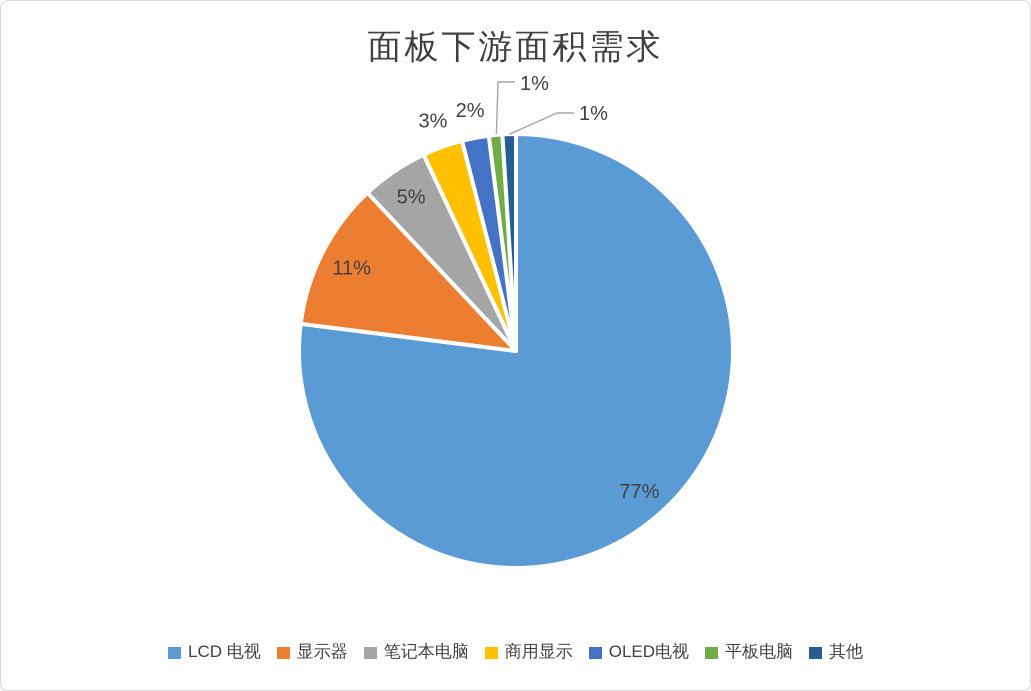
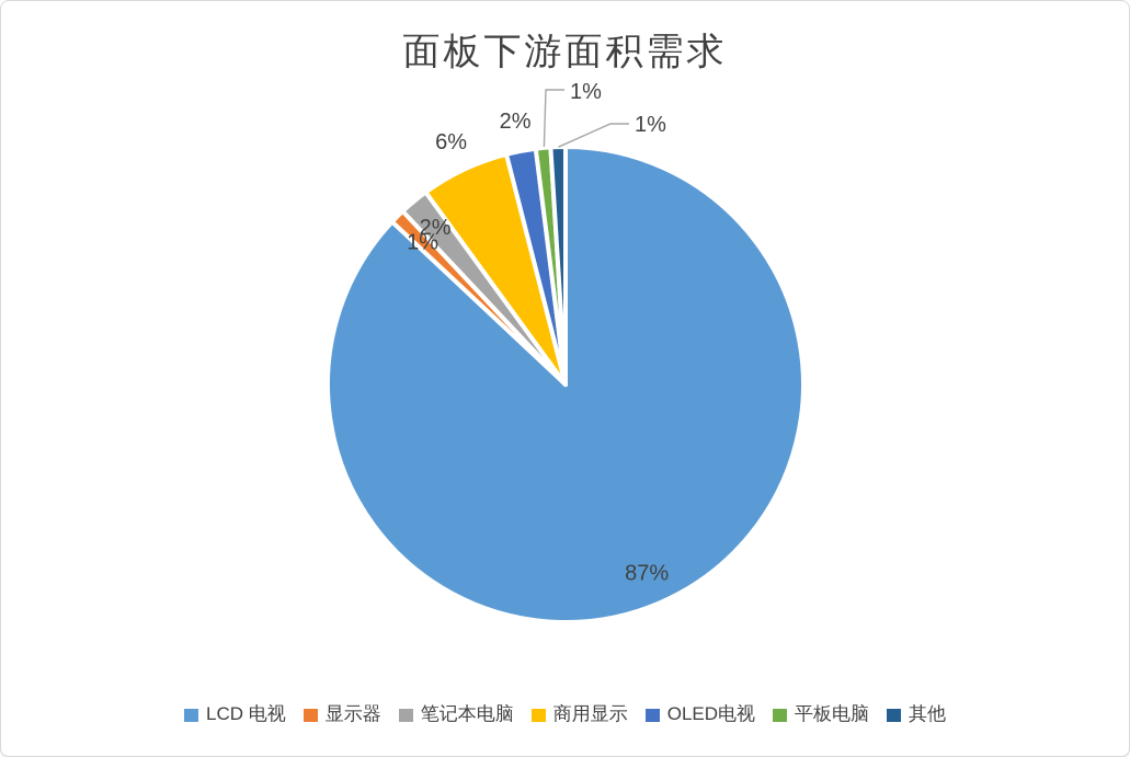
LCD 电视: 77% -> 87%
显示器: 11% -> 1%
笔记本电脑: 5% -> 2%
商用显示: 3% -> 6%
